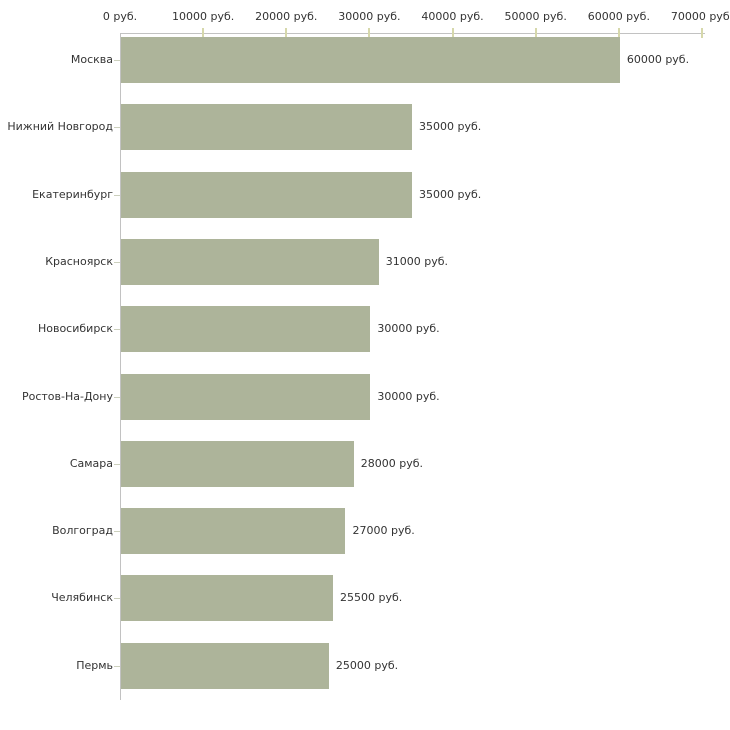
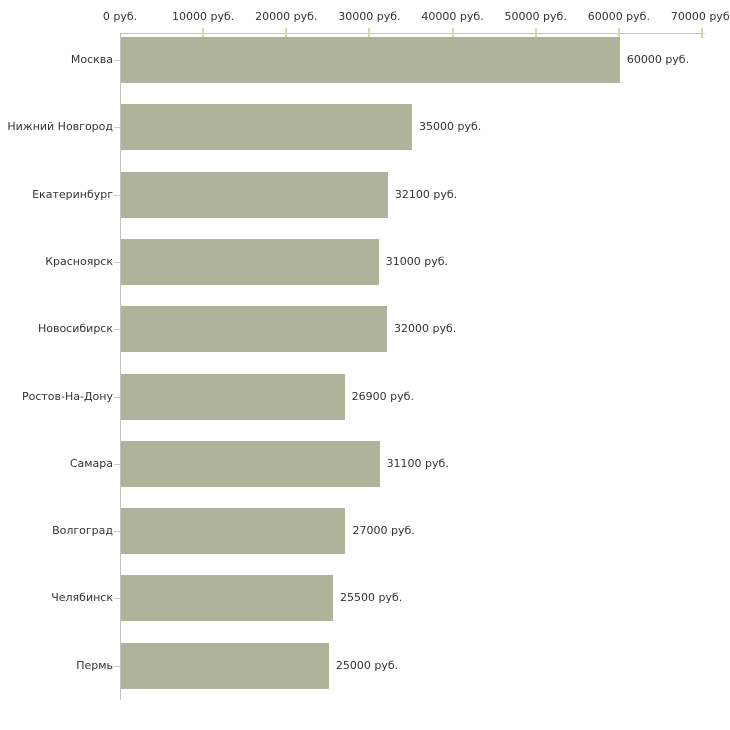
Екатеринбург: 35000 -> 32100
Новосибирск: 30000 -> 32000
Ростов-На-Дону: 30000 -> 26900
Самара: 28000 -> 31100
